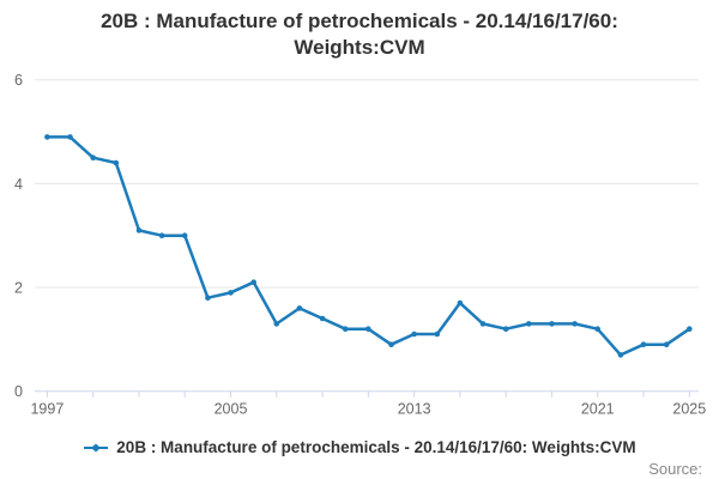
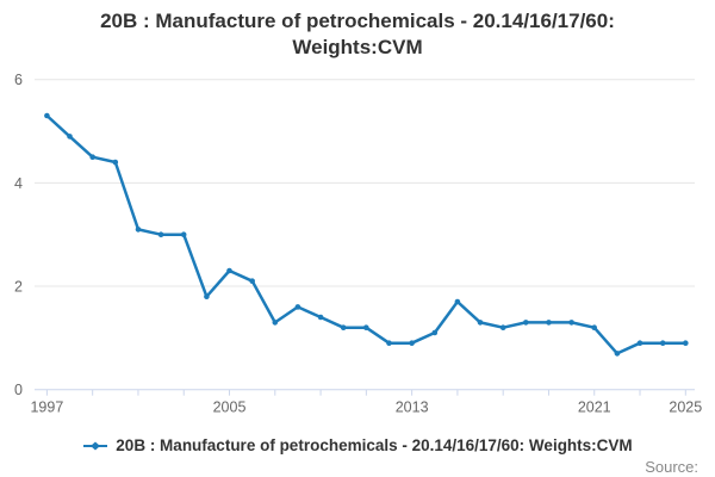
1997: 4.9 -> 5.3
2005: 1.9 -> 2.3
2013: 1.1 -> 0.9
2025: 1.2 -> 0.9
